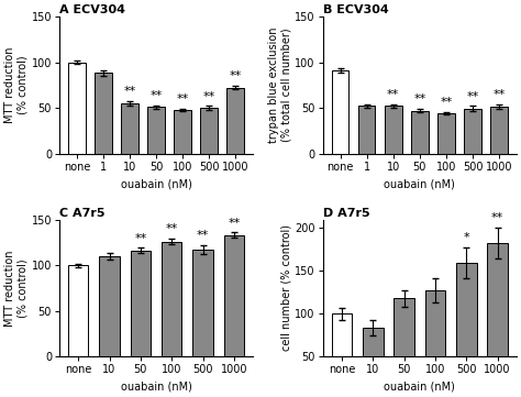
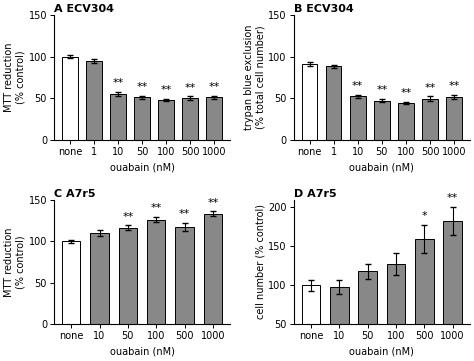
A ECV304/1: 88 -> 95
A ECV304/1000: 72 -> 51
B ECV304/1: 52 -> 88
D A7r5/10: 84 -> 98
